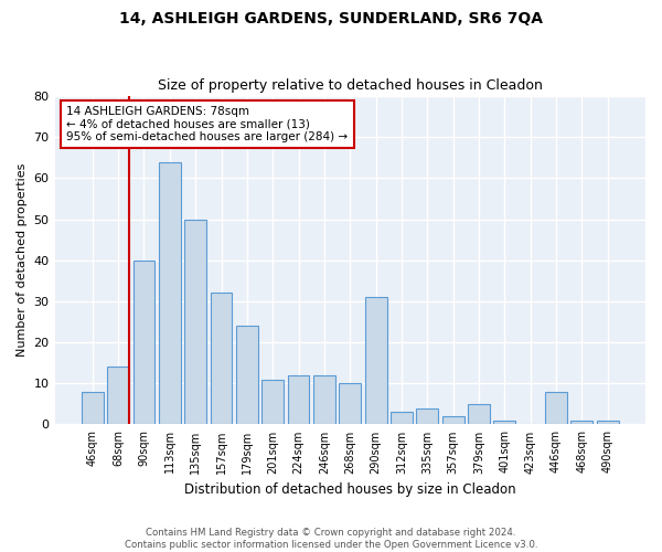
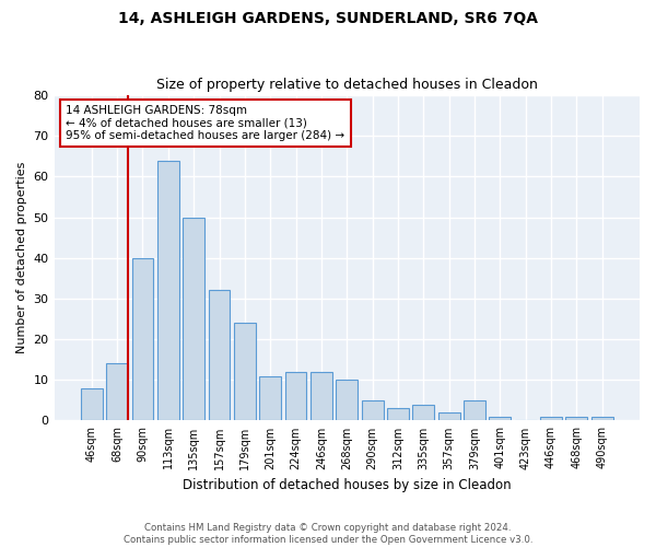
290sqm: 31 -> 5
446sqm: 8 -> 1
